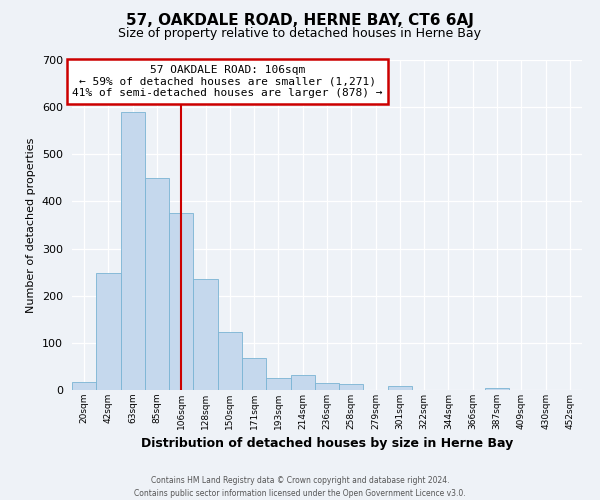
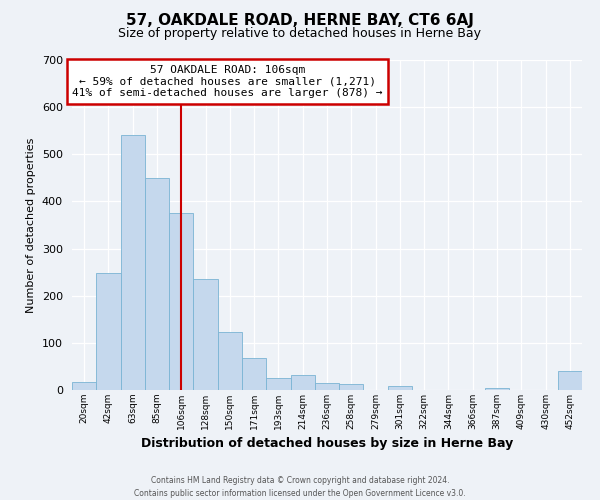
63sqm: 590 -> 540
452sqm: 1 -> 40
